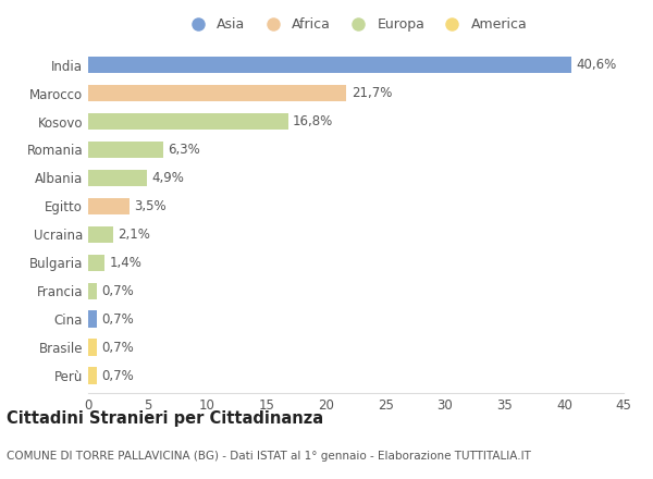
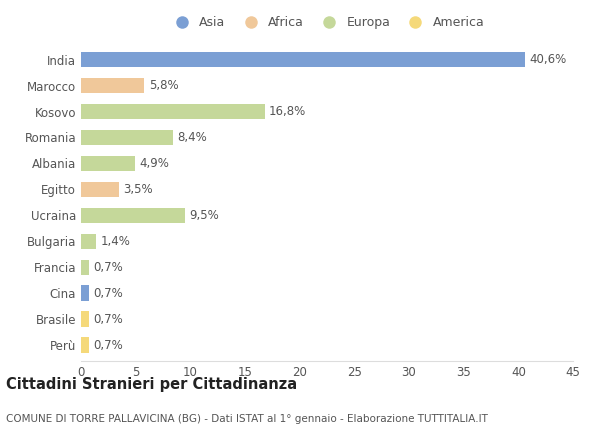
Marocco: 21,7% -> 5,8%
Romania: 6,3% -> 8,4%
Ucraina: 2,1% -> 9,5%
